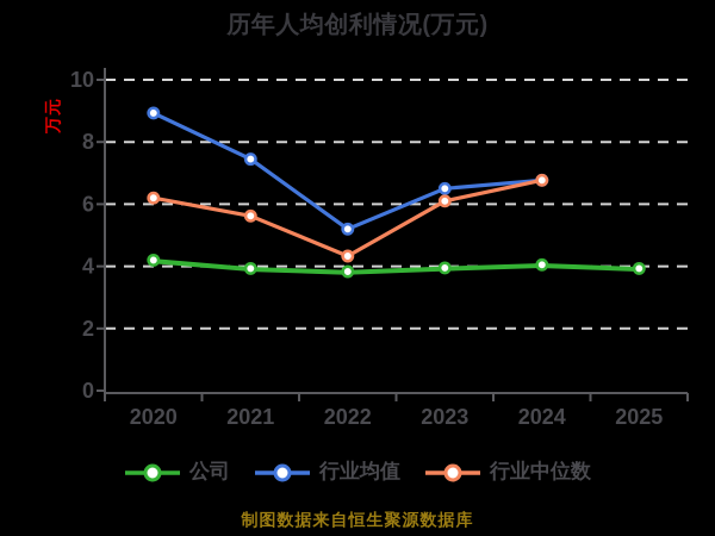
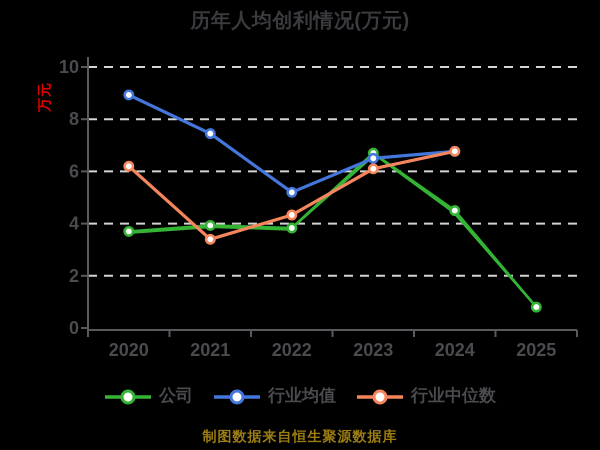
公司/2020: 4.2 -> 3.7
行业中位数/2021: 5.6 -> 3.4
公司/2023: 4.0 -> 6.7
公司/2024: 4.0 -> 4.5
公司/2025: 3.9 -> 0.8
